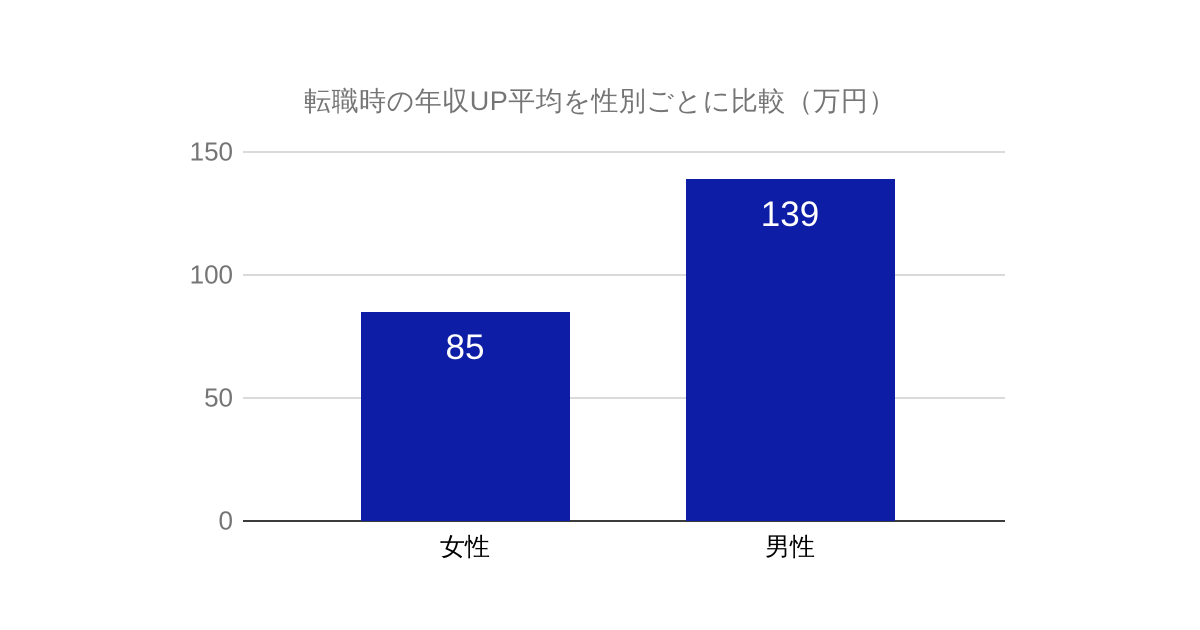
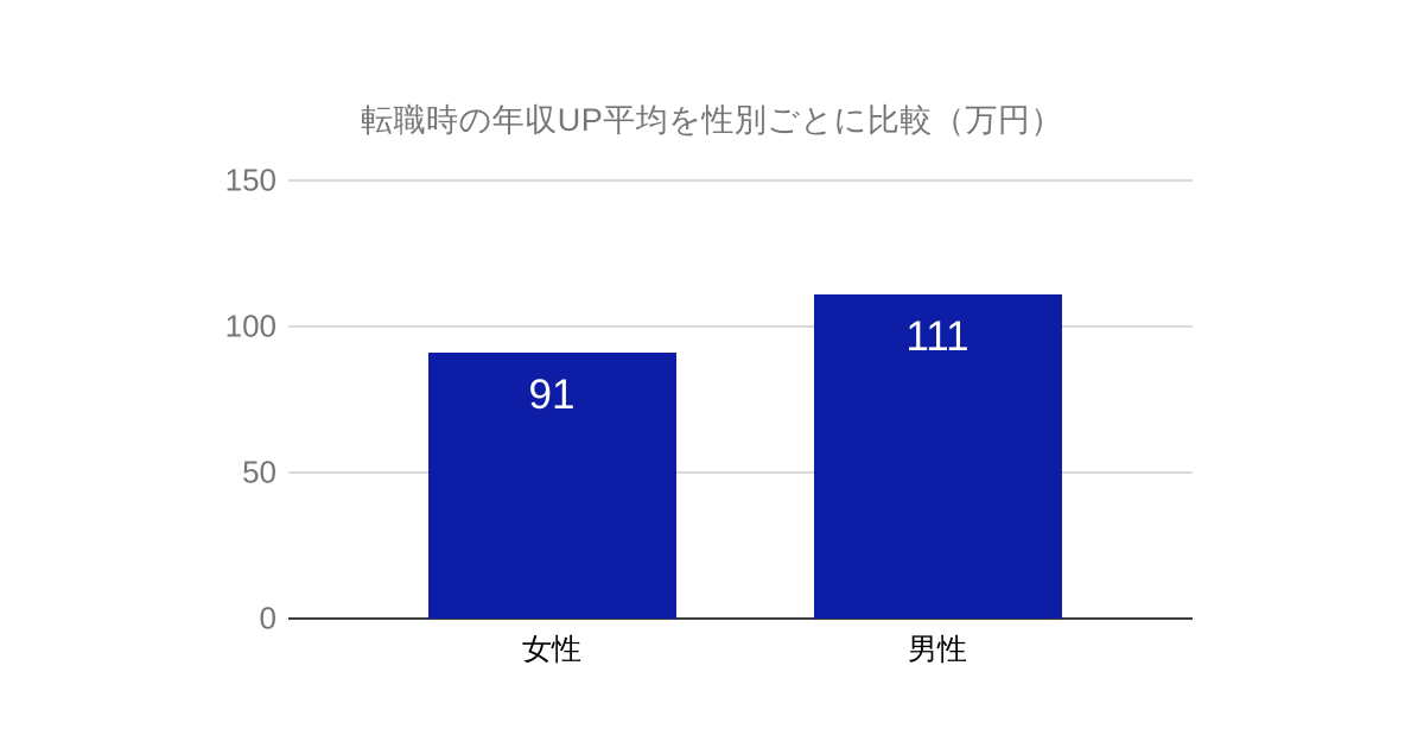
女性: 85 -> 91
男性: 139 -> 111
